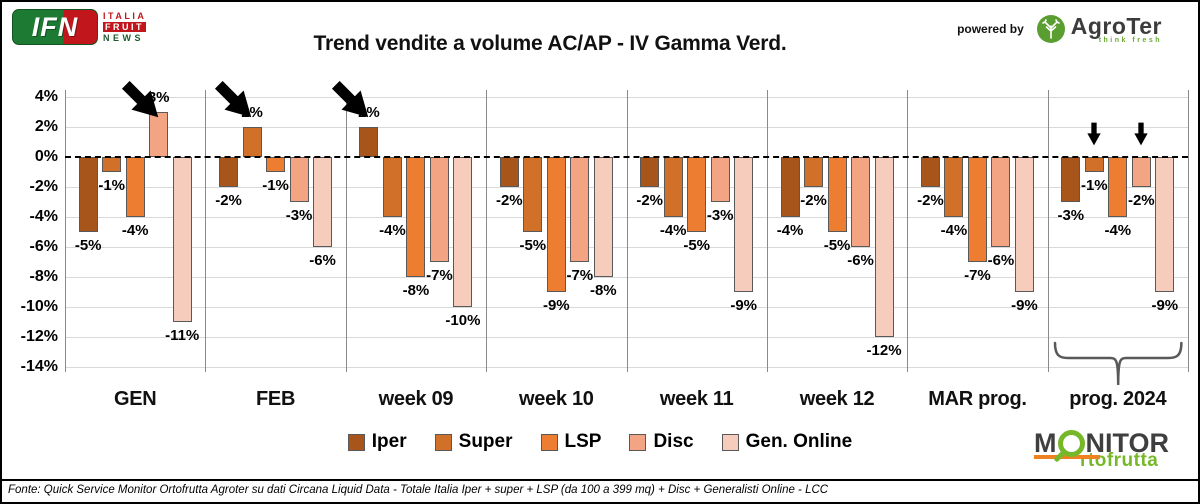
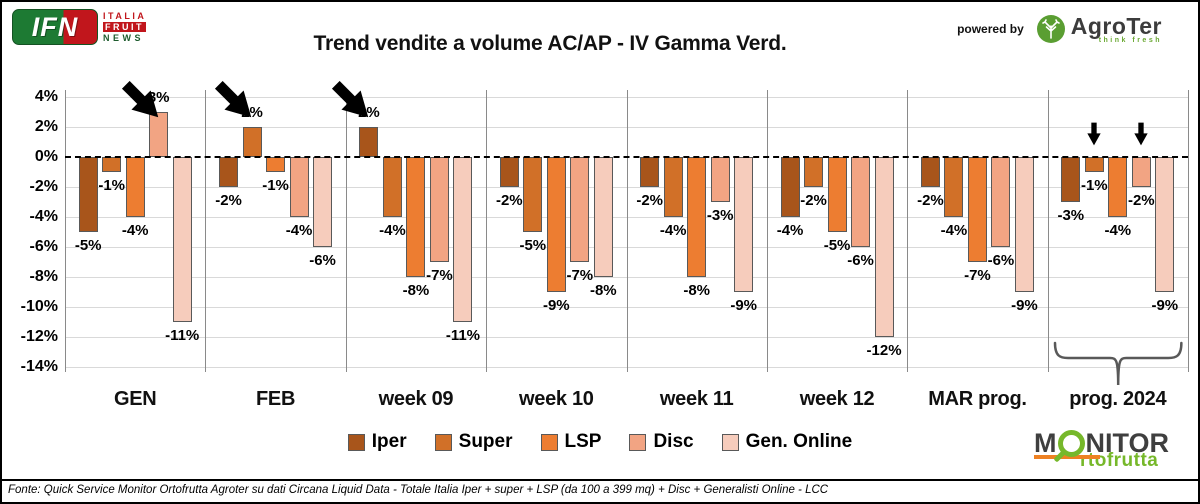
Disc/FEB: -3% -> -4%
Gen. Online/week 09: -10% -> -11%
LSP/week 11: -5% -> -8%
